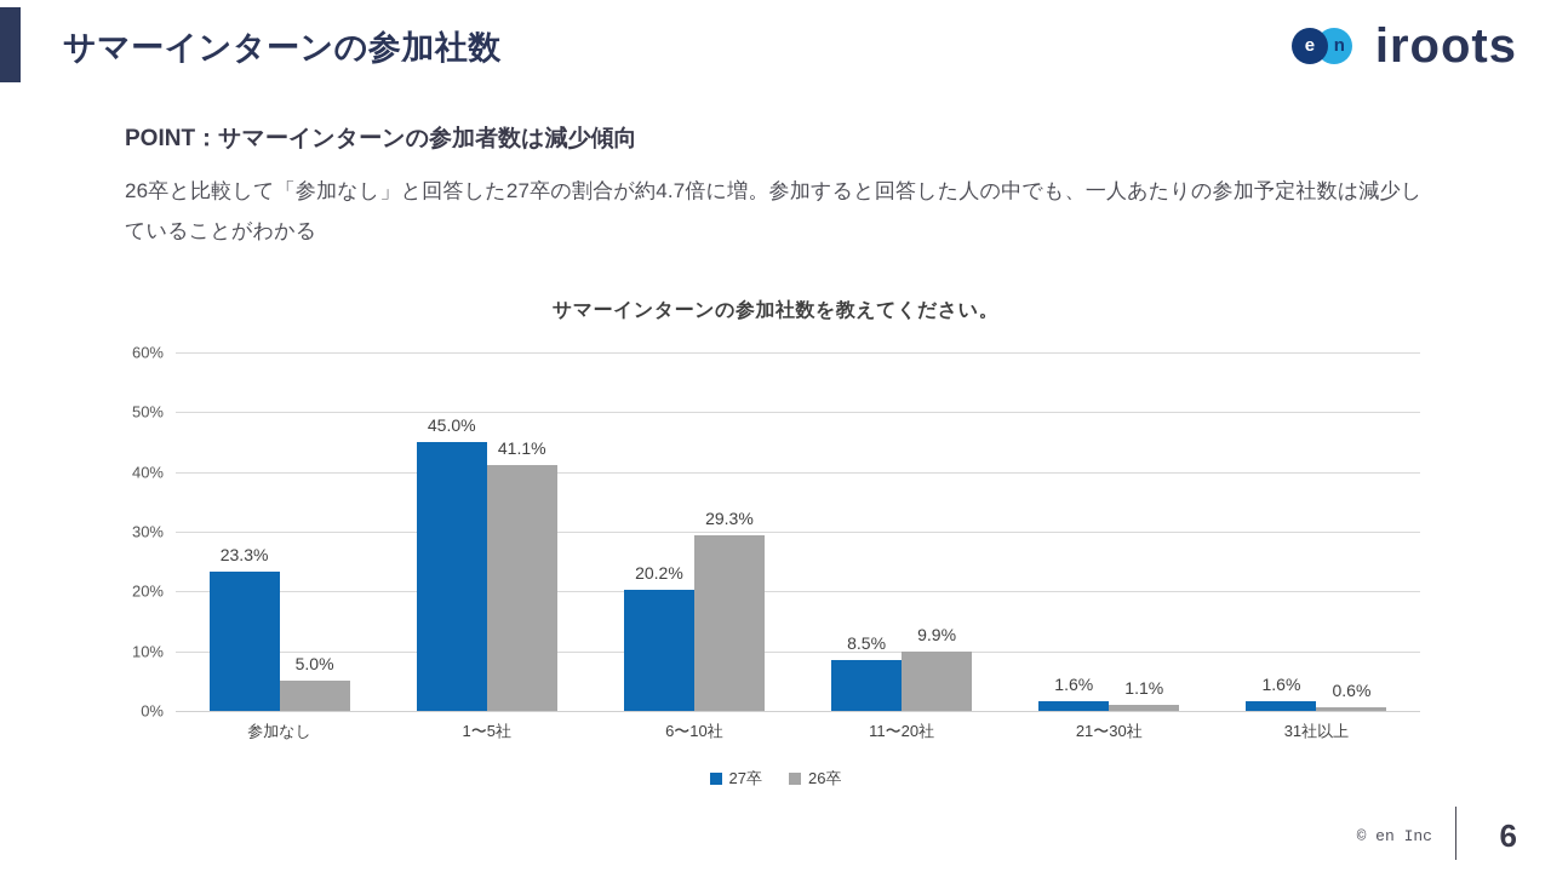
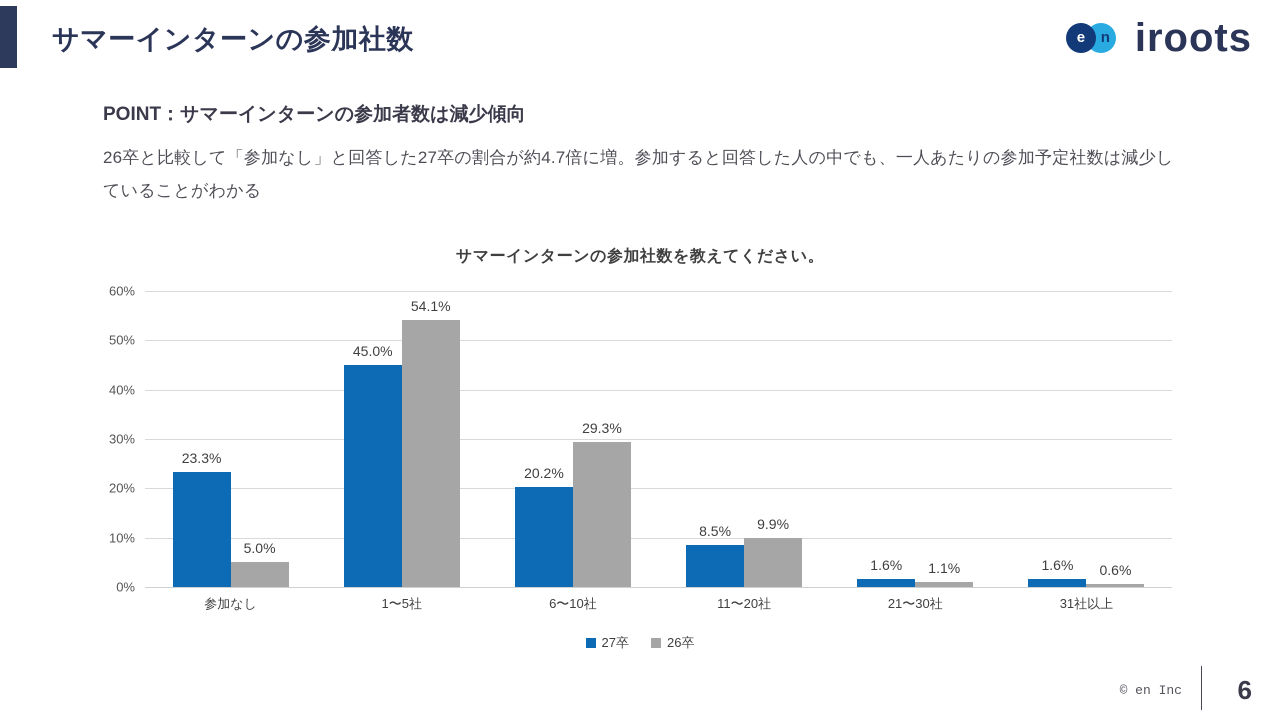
26卒/1〜5社: 41.1% -> 54.1%
